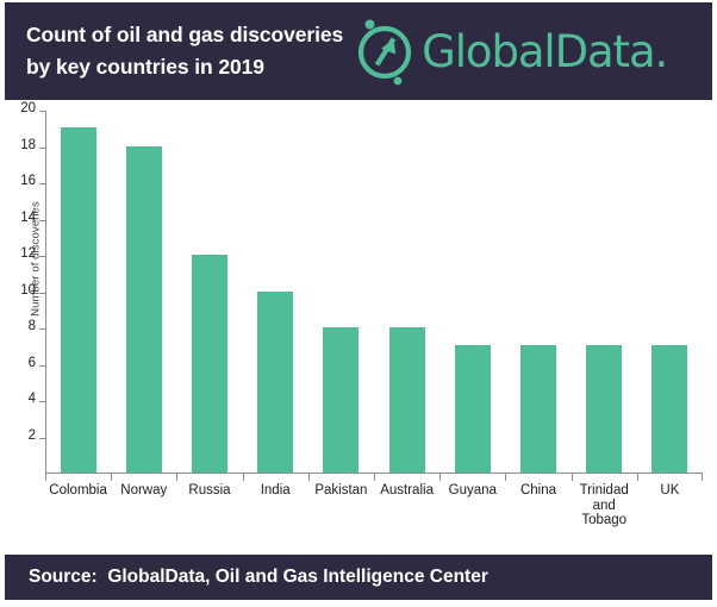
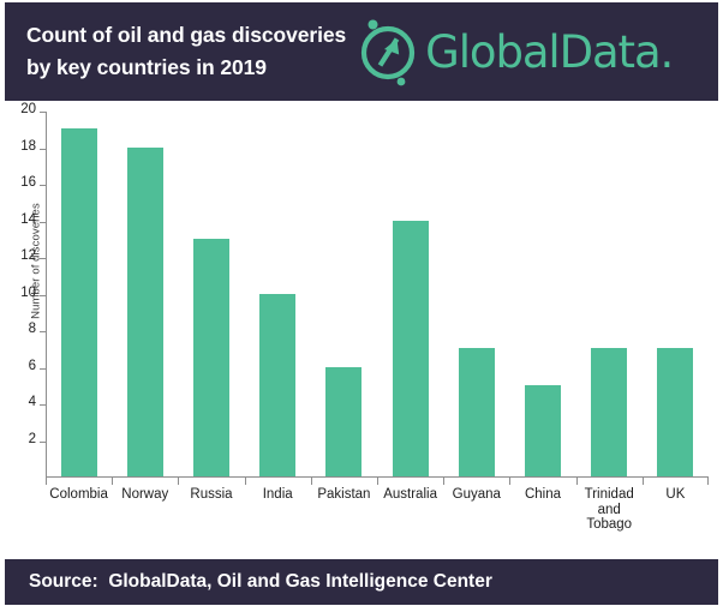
Russia: 12 -> 13
Pakistan: 8 -> 6
Australia: 8 -> 14
China: 7 -> 5
